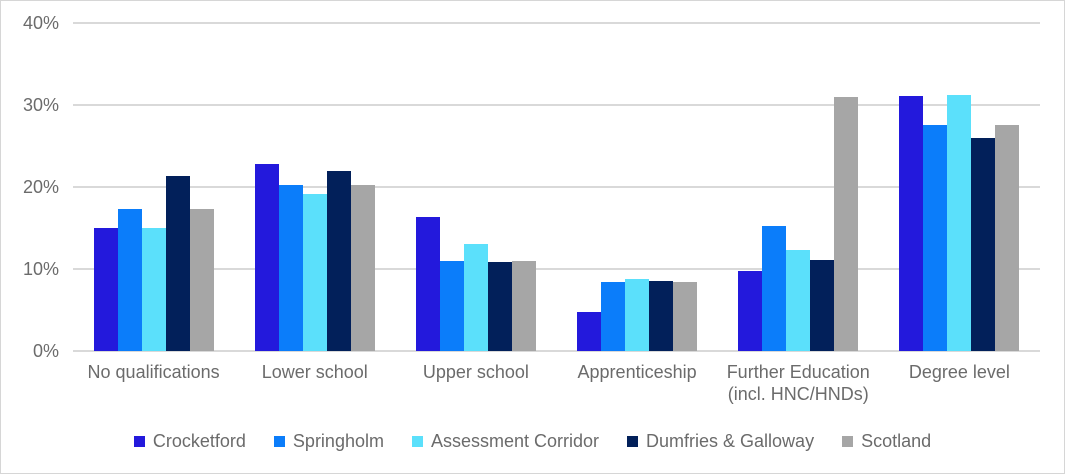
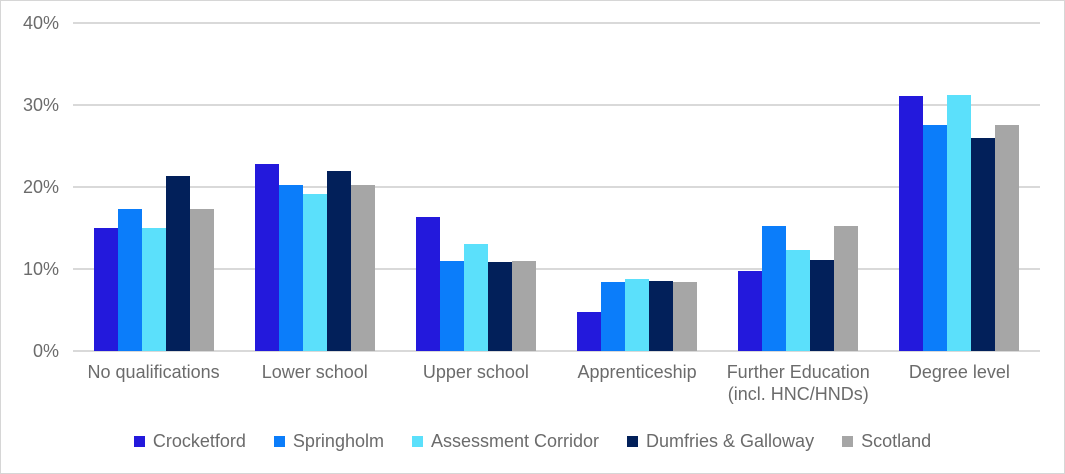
Scotland/Further Education (incl. HNC/HNDs): 31% -> 15%
